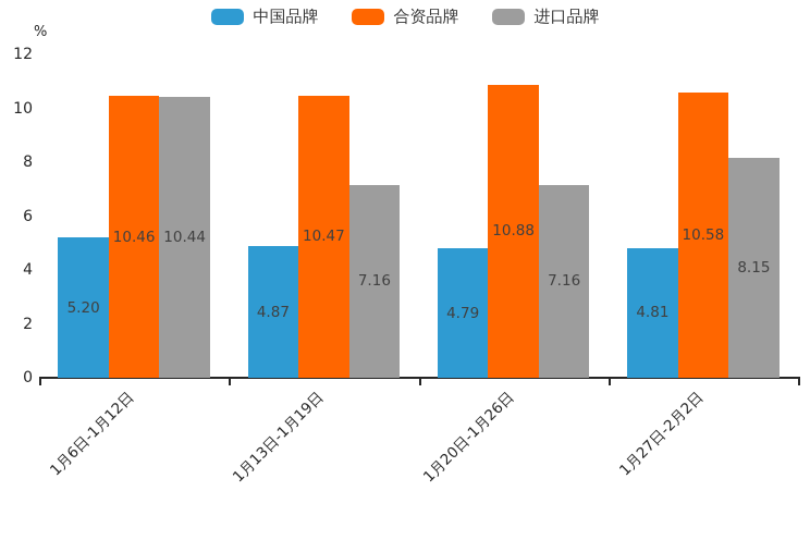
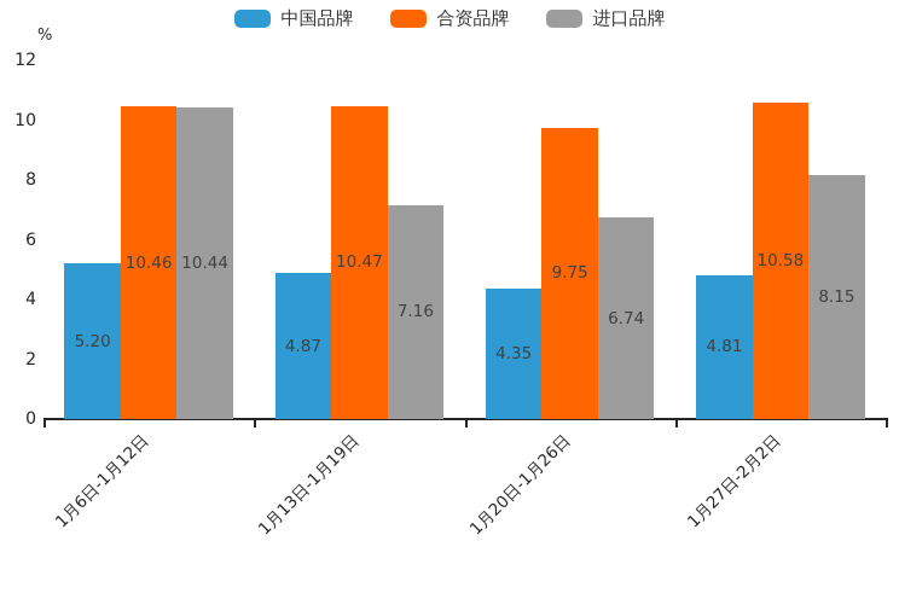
中国品牌/1月20日-1月26日: 4.79 -> 4.35
合资品牌/1月20日-1月26日: 10.88 -> 9.75
进口品牌/1月20日-1月26日: 7.16 -> 6.74
